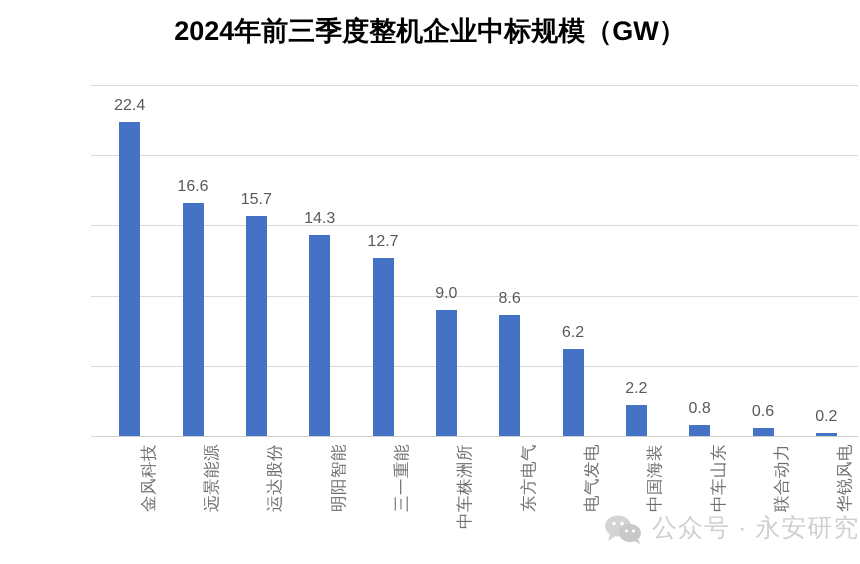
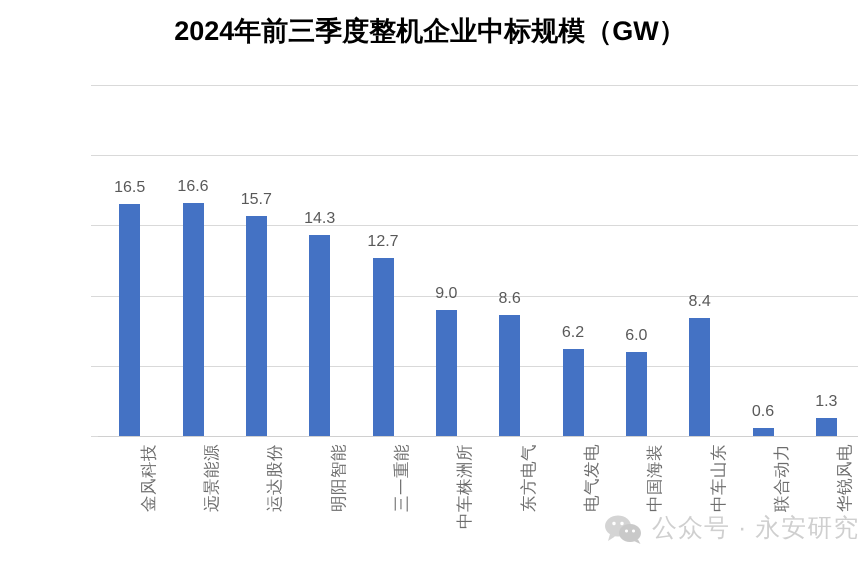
金风科技: 22.4 -> 16.5
中国海装: 2.2 -> 6.0
中车山东: 0.8 -> 8.4
华锐风电: 0.2 -> 1.3
